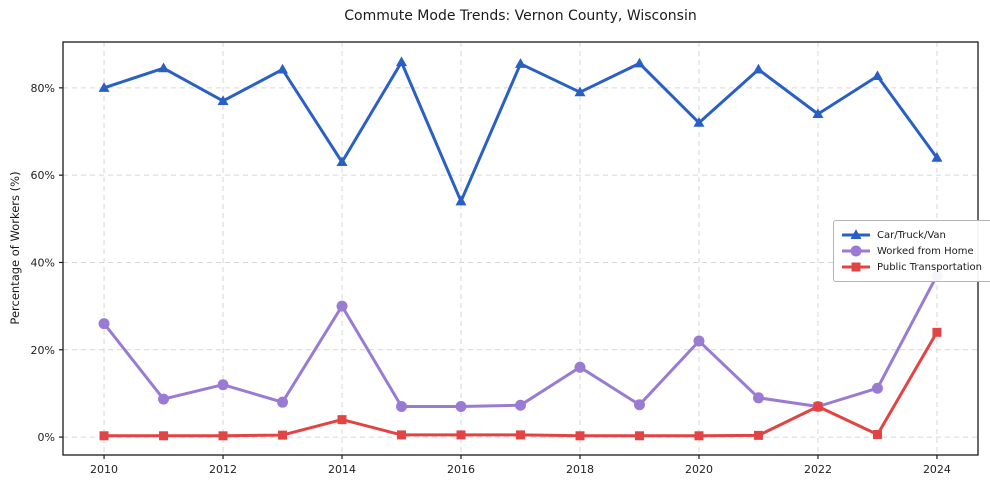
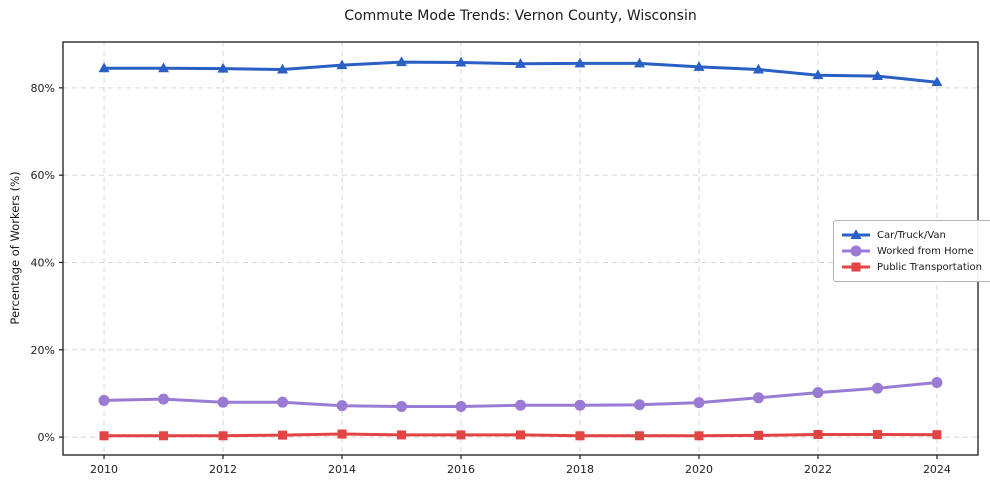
Car/Truck/Van/2010: 80% -> 84%
Worked from Home/2010: 26% -> 8%
Car/Truck/Van/2012: 77% -> 84%
Worked from Home/2012: 12% -> 8%
Car/Truck/Van/2014: 63% -> 85%
Worked from Home/2014: 30% -> 7%
Public Transportation/2014: 4% -> 1%
Car/Truck/Van/2016: 54% -> 86%
Car/Truck/Van/2018: 79% -> 86%
Worked from Home/2018: 16% -> 7%
Car/Truck/Van/2020: 72% -> 85%
Worked from Home/2020: 22% -> 8%
Car/Truck/Van/2022: 74% -> 83%
Worked from Home/2022: 7% -> 10%
Public Transportation/2022: 7% -> 1%
Car/Truck/Van/2024: 64% -> 81%
Worked from Home/2024: 37% -> 12%
Public Transportation/2024: 24% -> 1%
